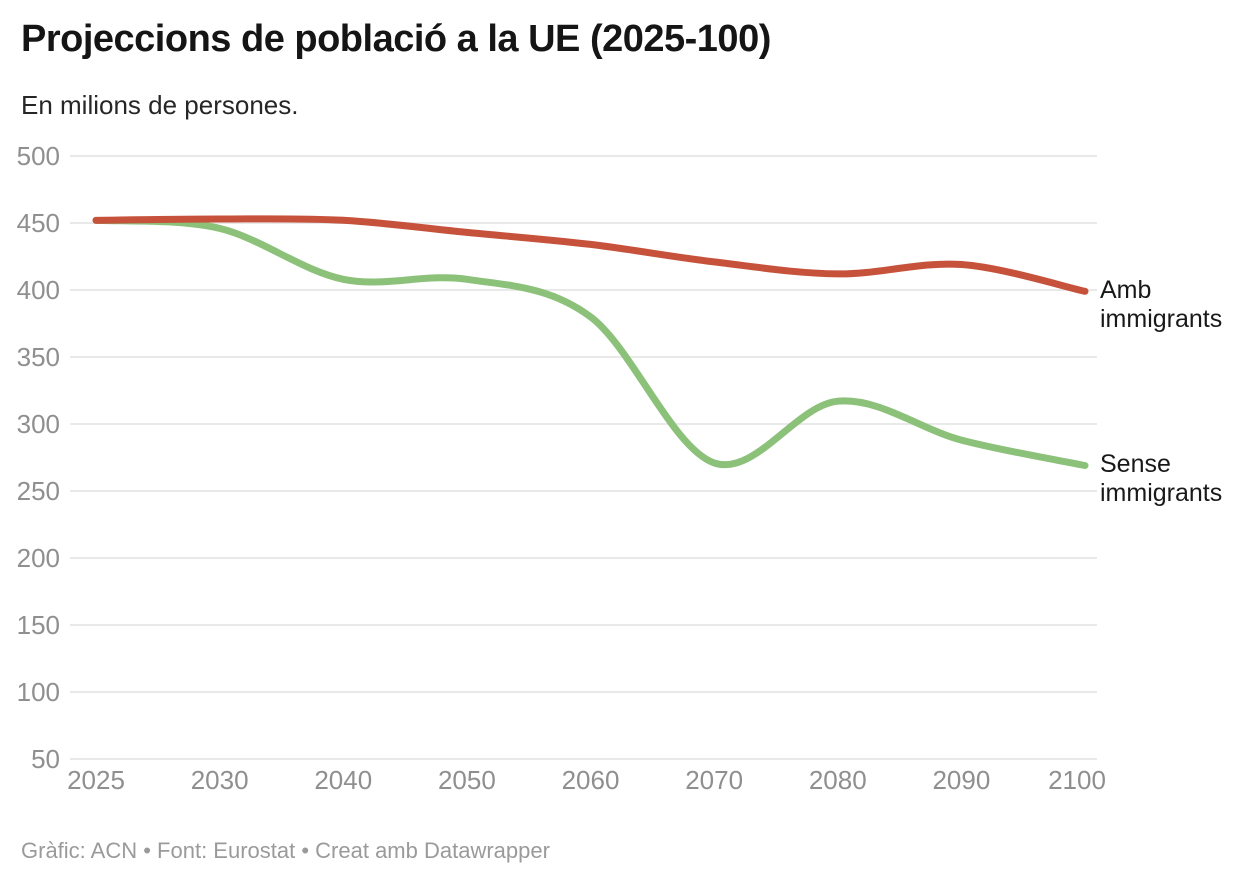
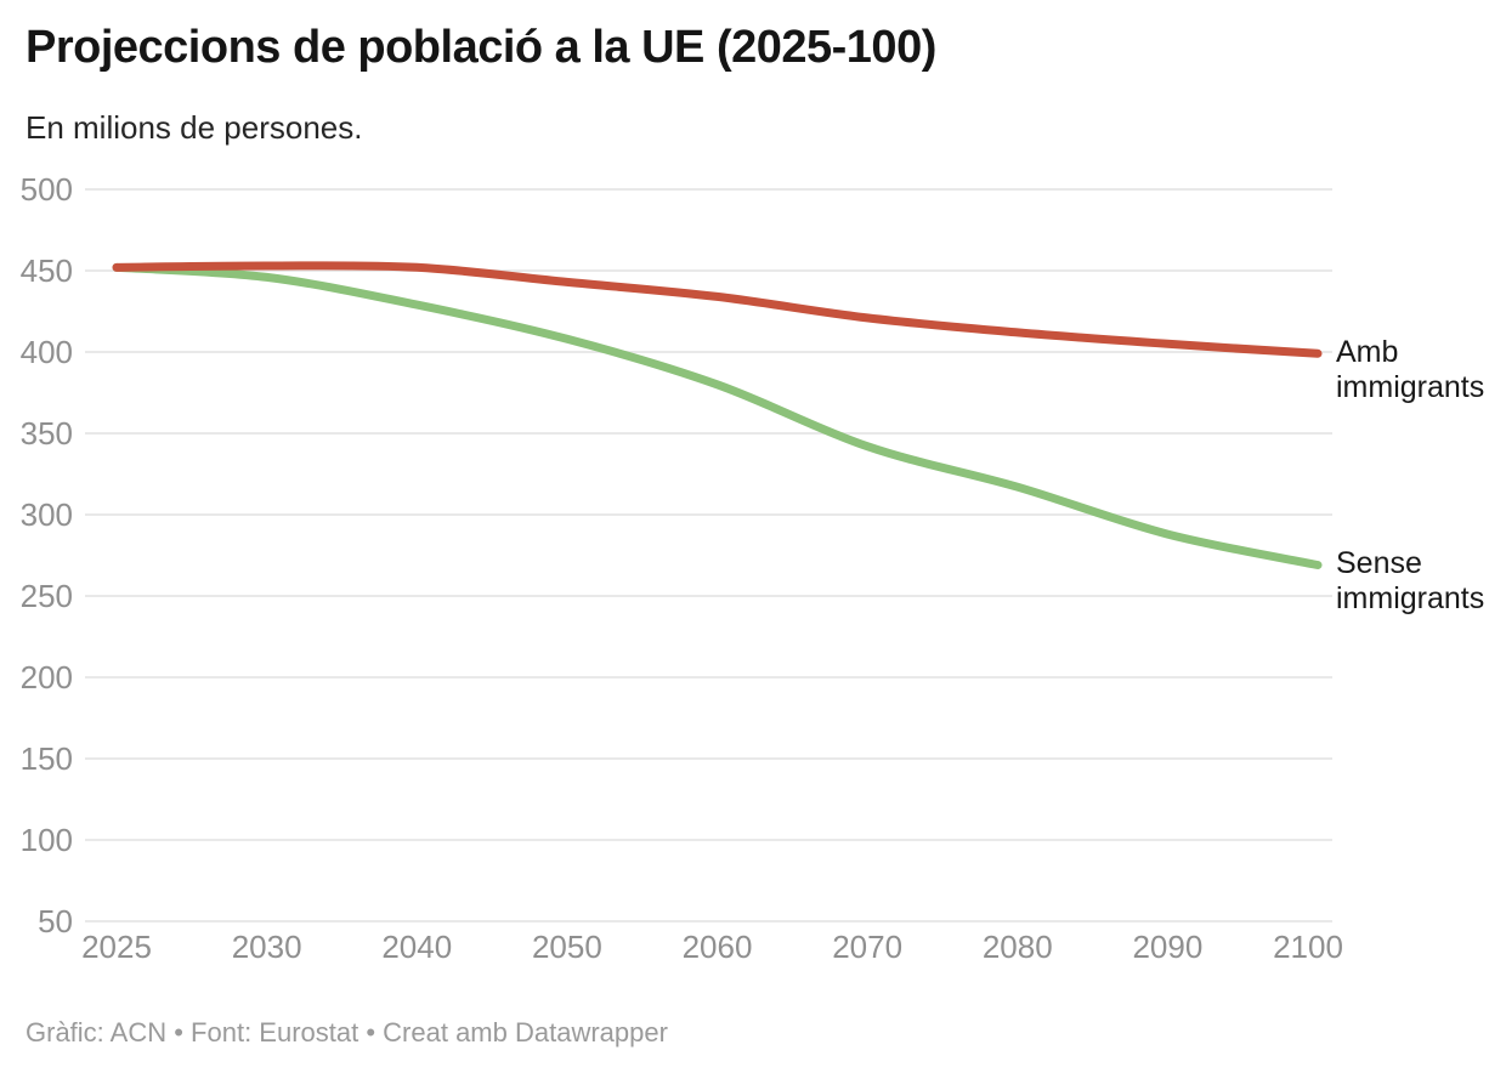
Sense immigrants/2040: 408 -> 429
Sense immigrants/2070: 271 -> 342
Amb immigrants/2090: 419 -> 405
